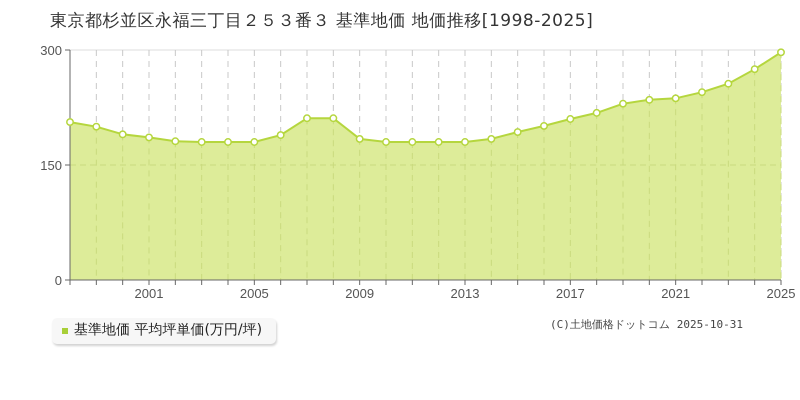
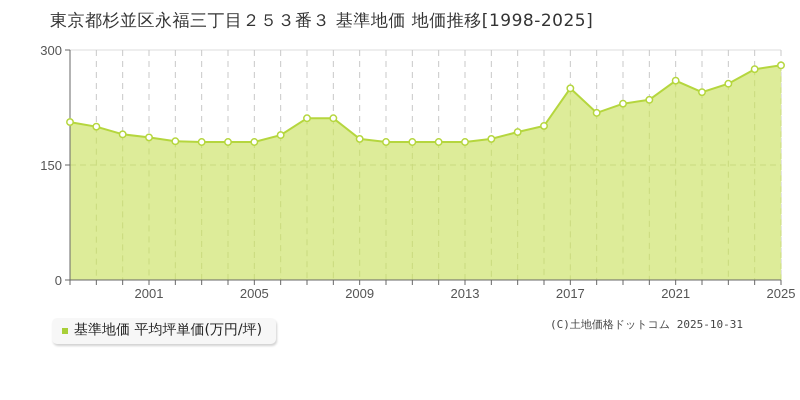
2017: 210 -> 250
2021: 240 -> 260
2025: 300 -> 280
